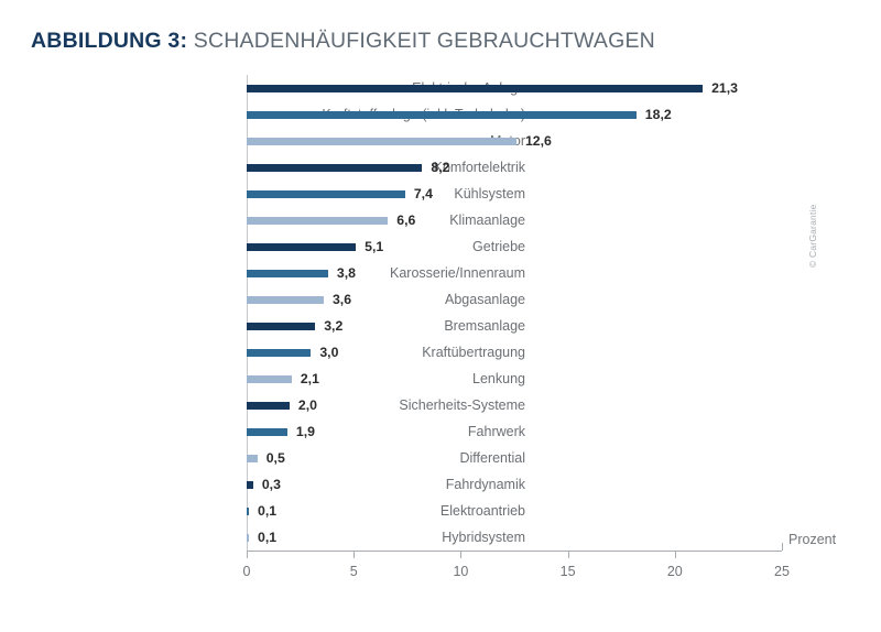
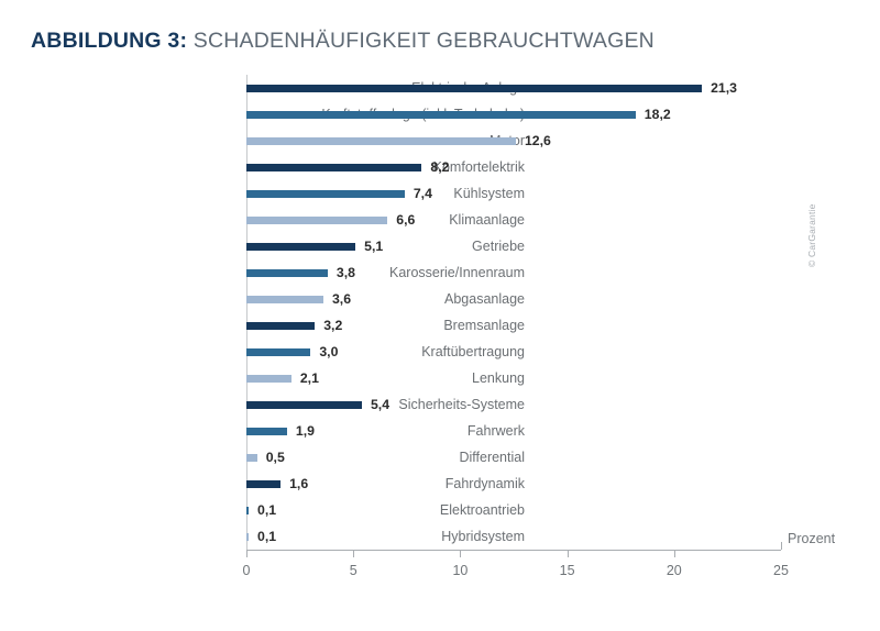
Sicherheits-Systeme: 2,0 -> 5,4
Fahrdynamik: 0,3 -> 1,6
